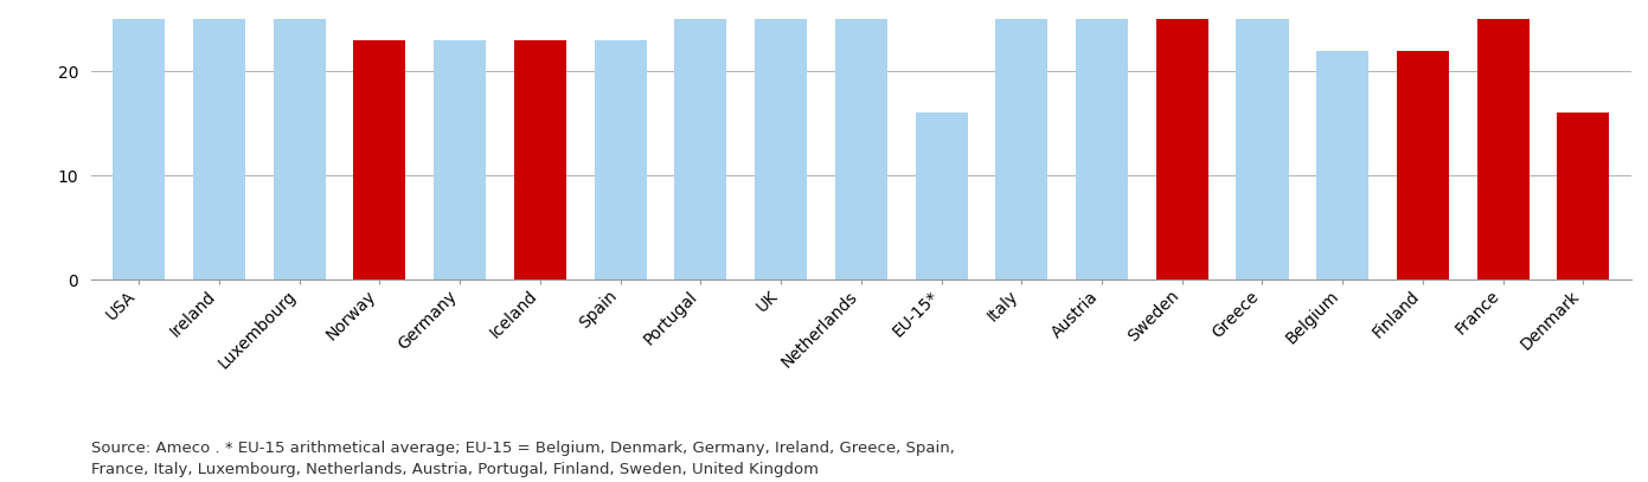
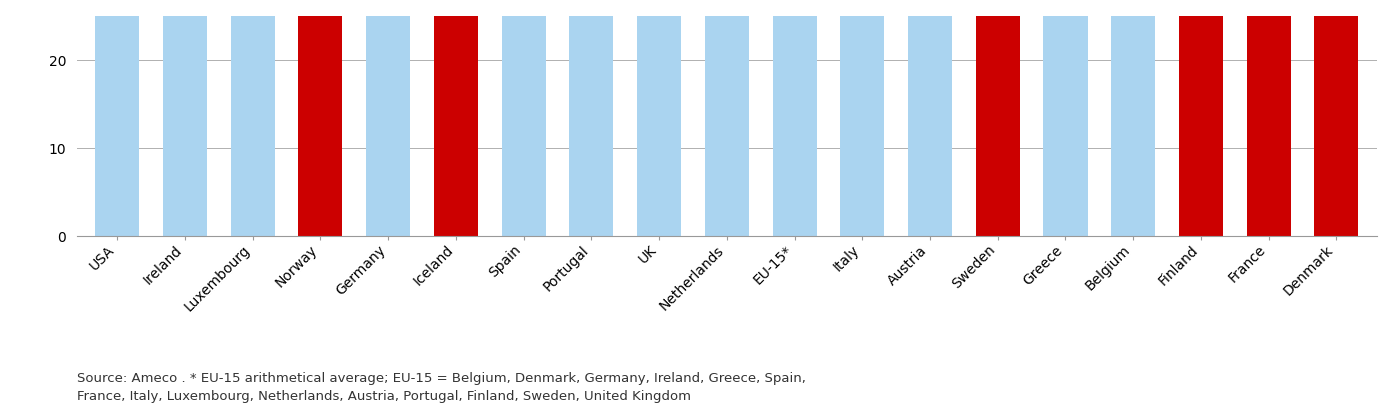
Norway: 23 -> 25
Germany: 23 -> 25
Iceland: 23 -> 25
Spain: 23 -> 25
EU-15*: 16 -> 25
Belgium: 22 -> 25
Finland: 22 -> 25
Denmark: 16 -> 25
